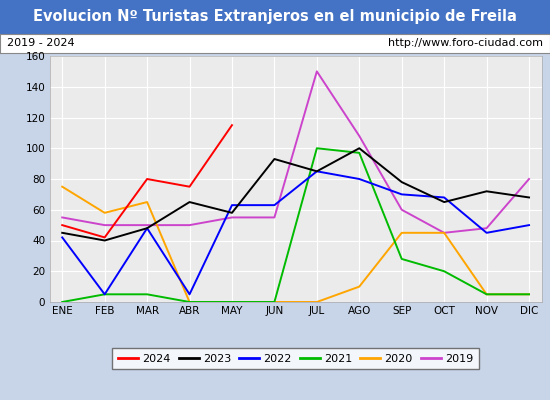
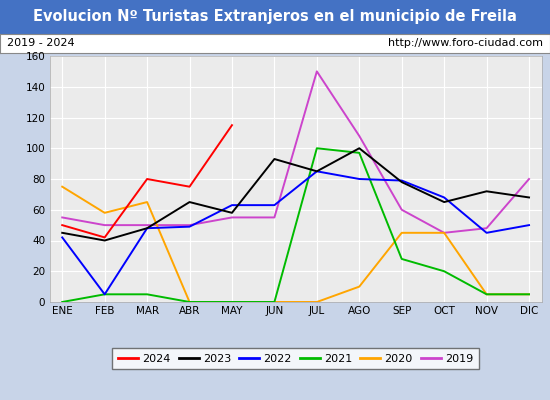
2022/ABR: 5 -> 49
2022/SEP: 70 -> 79
